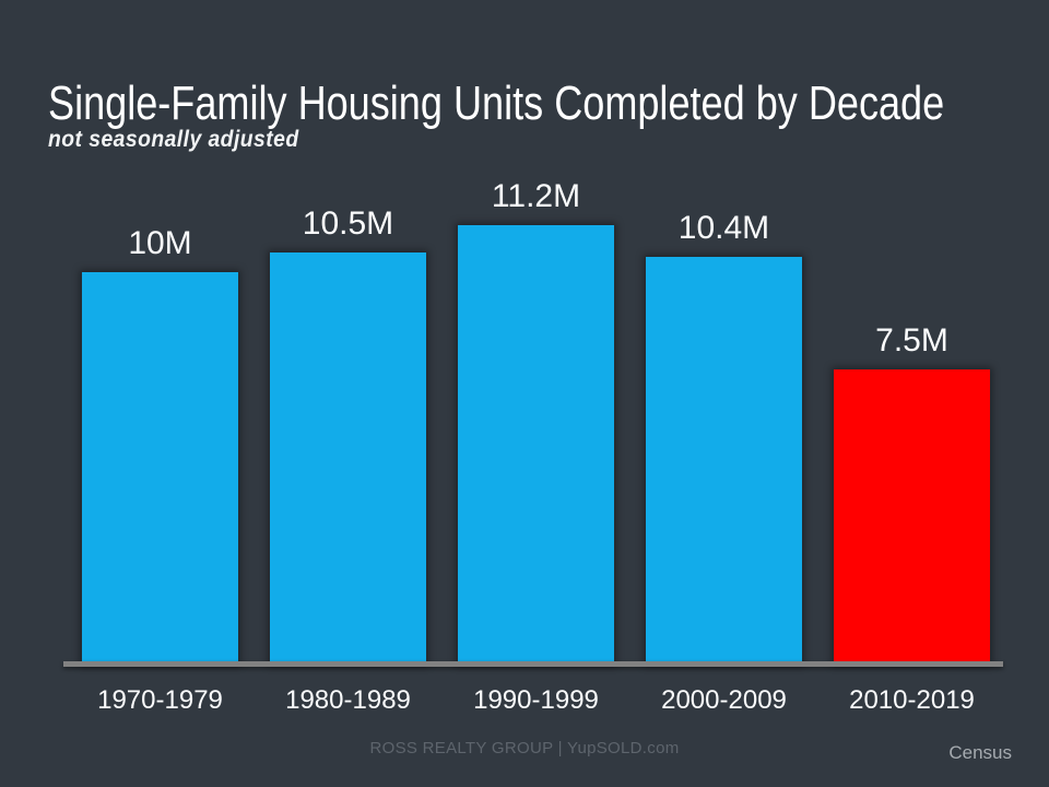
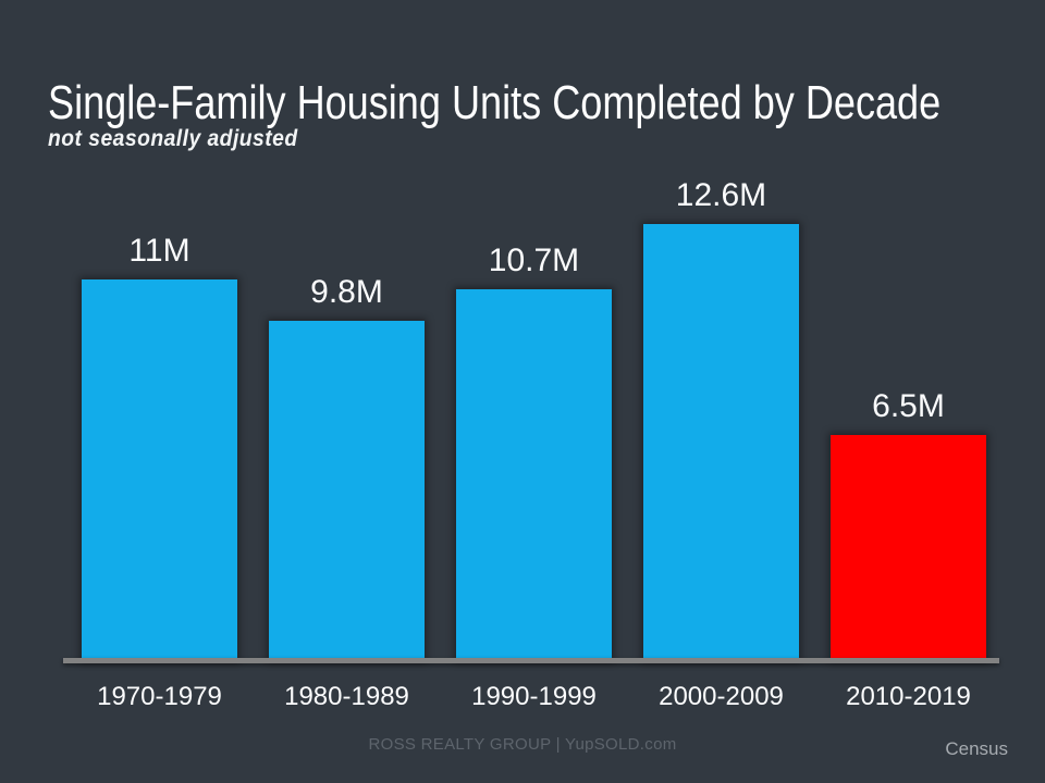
1970-1979: 10M -> 11M
1980-1989: 10.5M -> 9.8M
1990-1999: 11.2M -> 10.7M
2000-2009: 10.4M -> 12.6M
2010-2019: 7.5M -> 6.5M
